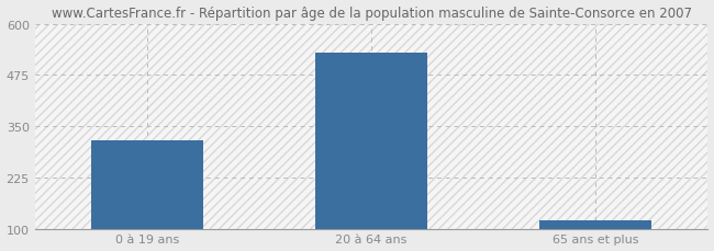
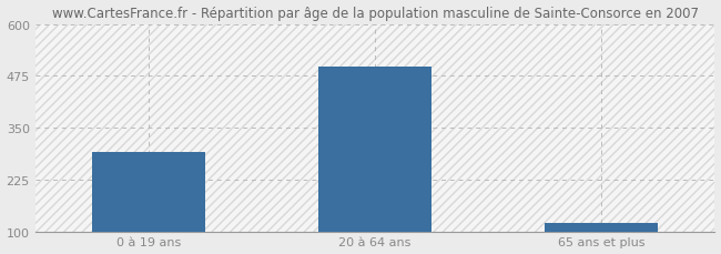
0 à 19 ans: 315 -> 290
20 à 64 ans: 530 -> 497
